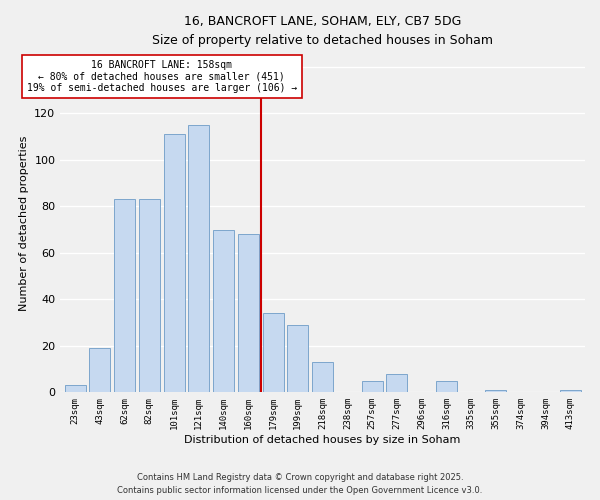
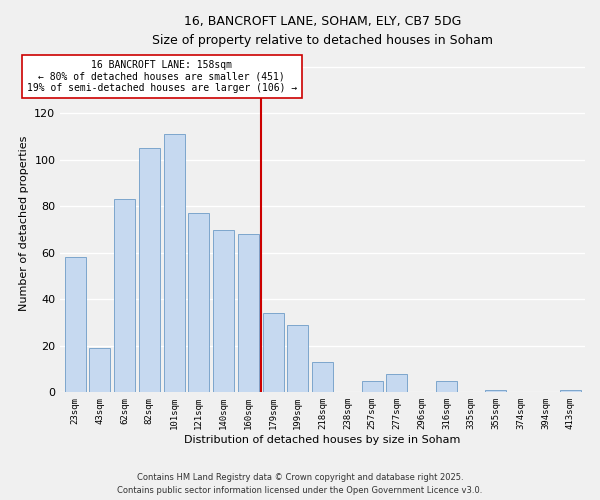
23sqm: 3 -> 58
82sqm: 83 -> 105
121sqm: 115 -> 77
